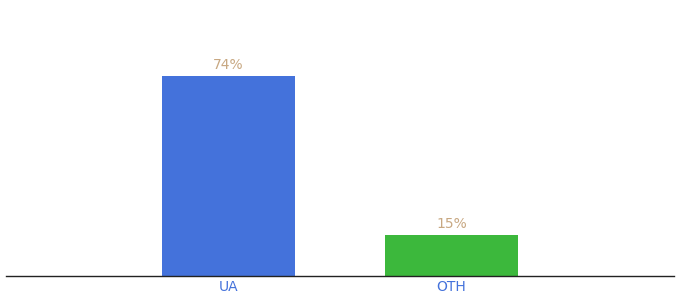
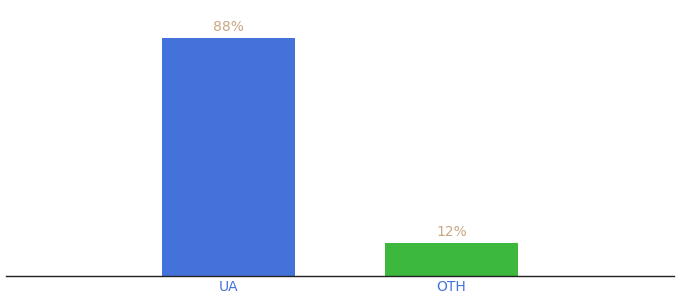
UA: 74% -> 88%
OTH: 15% -> 12%
